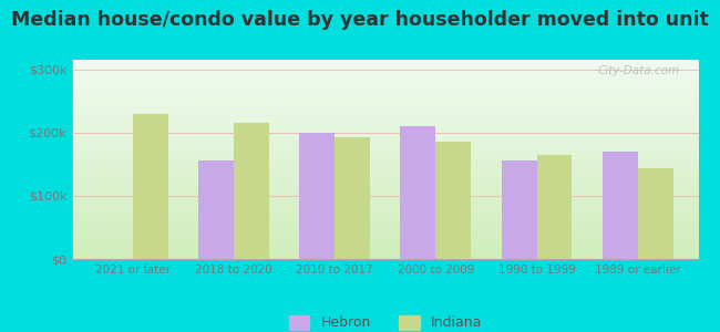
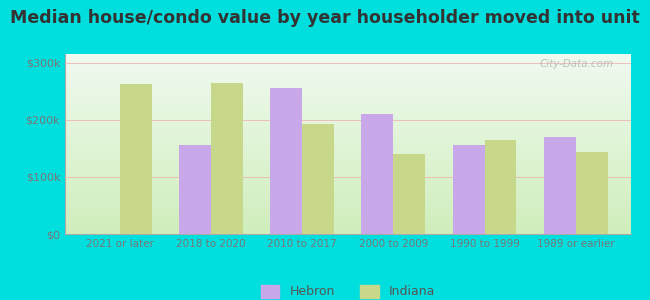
Indiana/2021 or later: $230k -> $262k
Indiana/2018 to 2020: $215k -> $264k
Hebron/2010 to 2017: $200k -> $256k
Indiana/2000 to 2009: $185k -> $140k
